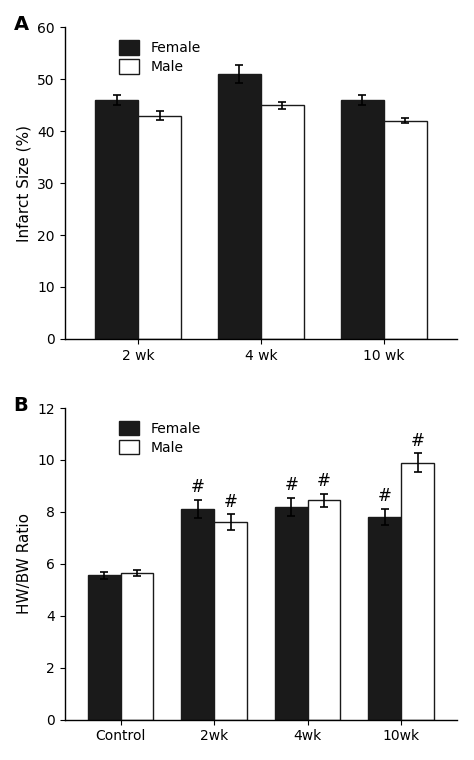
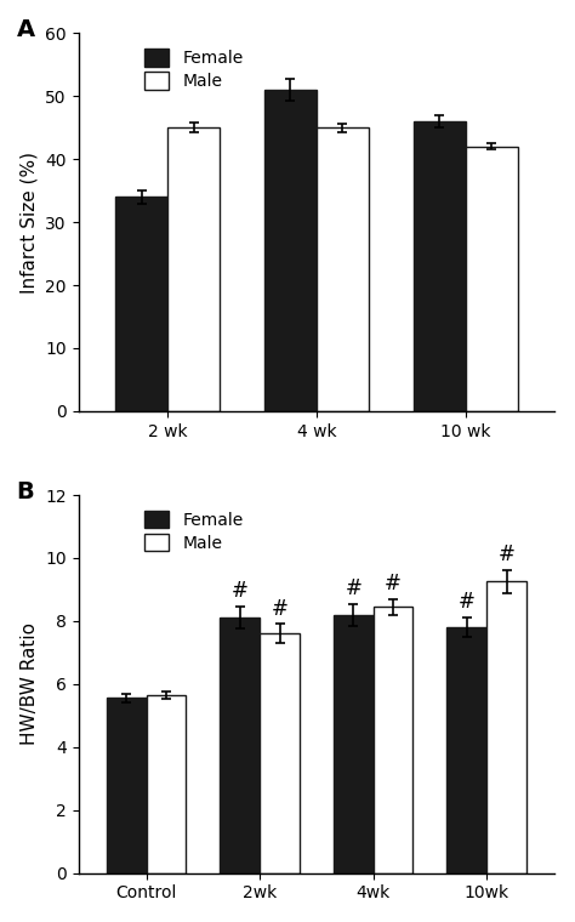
Female/2 wk: 46 -> 34
Male/2 wk: 43 -> 45
Male/10wk: 9.90 -> 9.25
